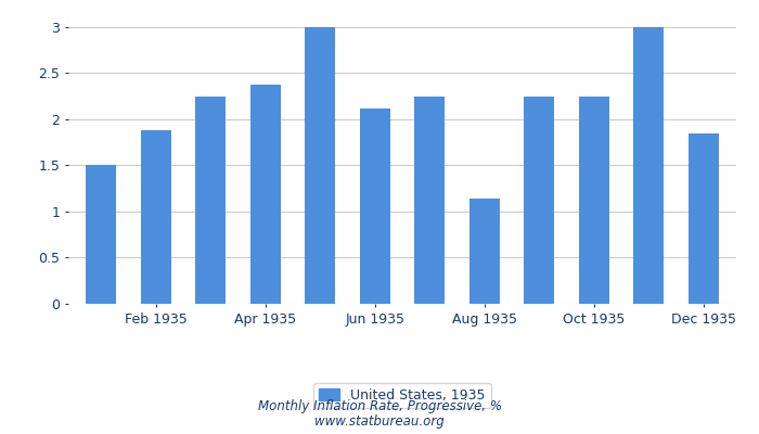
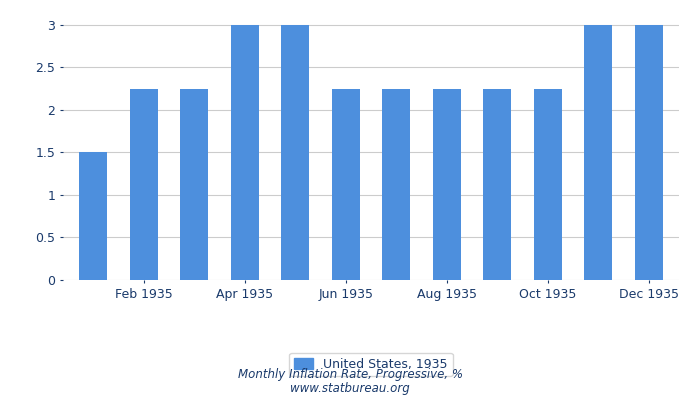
Feb 1935: 1.88 -> 2.25
Apr 1935: 2.38 -> 3.00
Jun 1935: 2.12 -> 2.25
Aug 1935: 1.14 -> 2.25
Dec 1935: 1.84 -> 3.00
